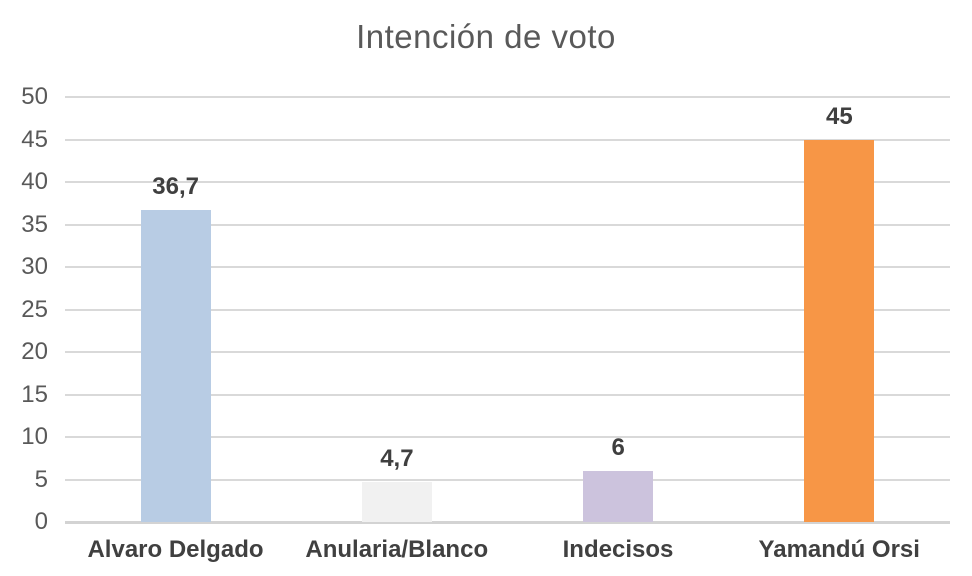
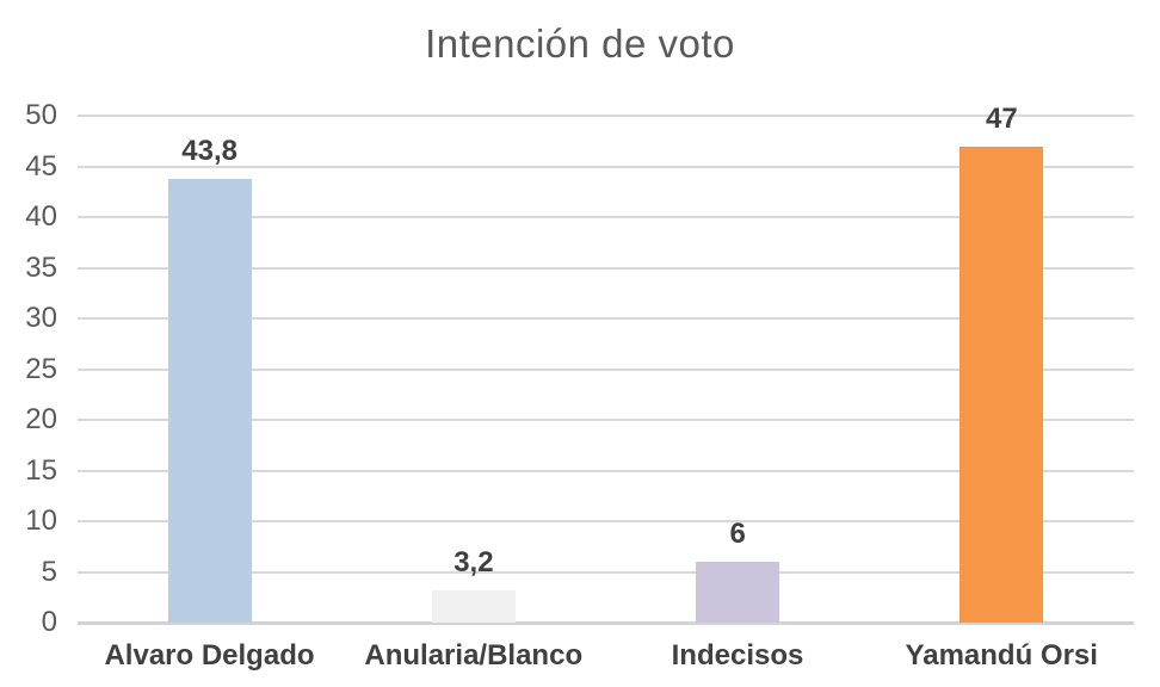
Alvaro Delgado: 36,7 -> 43,8
Anularia/Blanco: 4,7 -> 3,2
Yamandú Orsi: 45 -> 47
